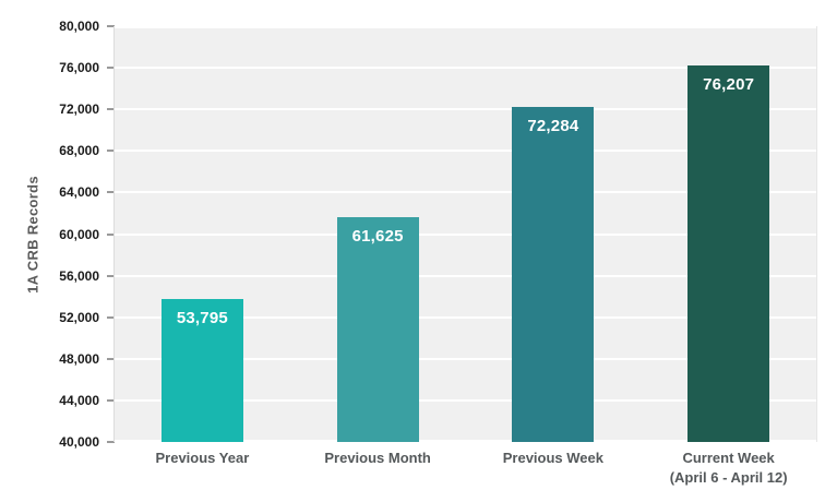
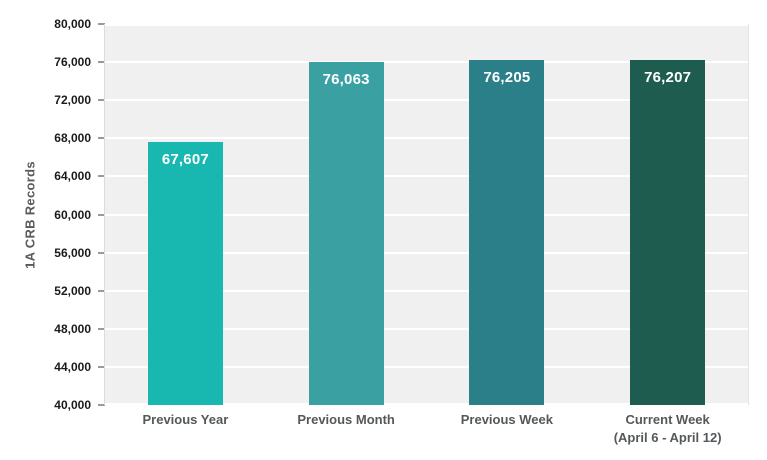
Previous Year: 53,795 -> 67,607
Previous Month: 61,625 -> 76,063
Previous Week: 72,284 -> 76,205
